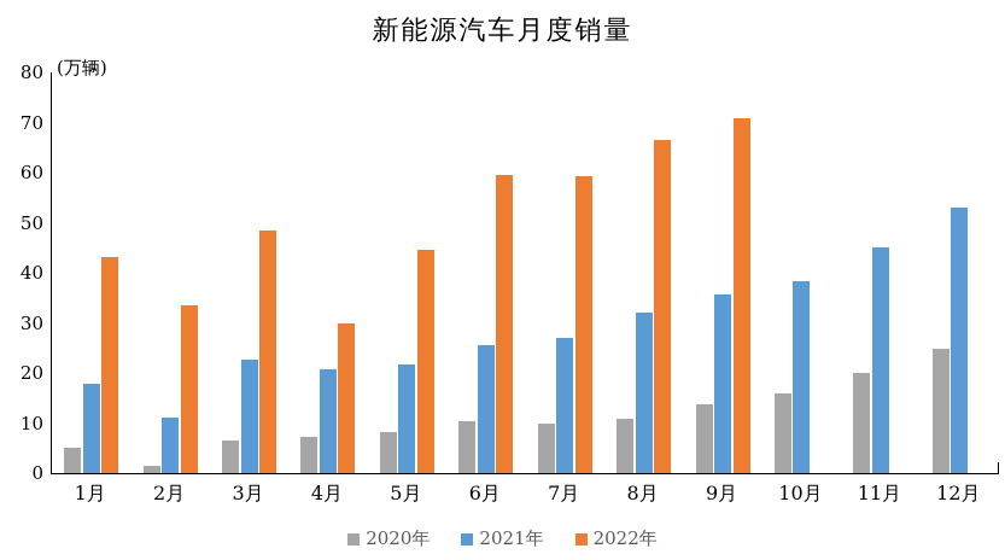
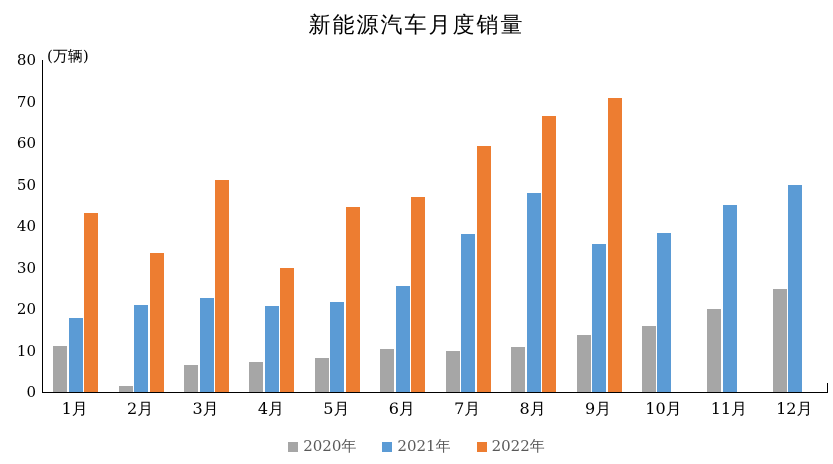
2020年/1月: 5 -> 11
2021年/2月: 11 -> 21
2022年/3月: 48 -> 51
2022年/6月: 60 -> 47
2021年/7月: 27 -> 38
2021年/8月: 32 -> 48
2021年/12月: 53 -> 50
